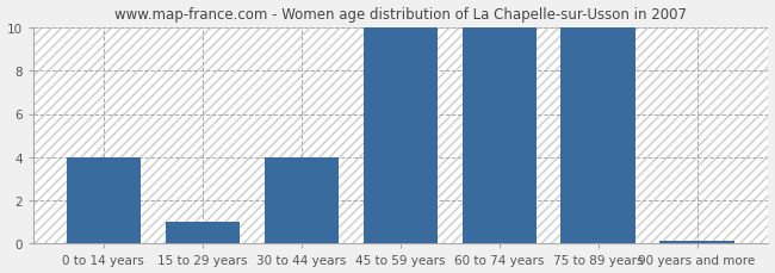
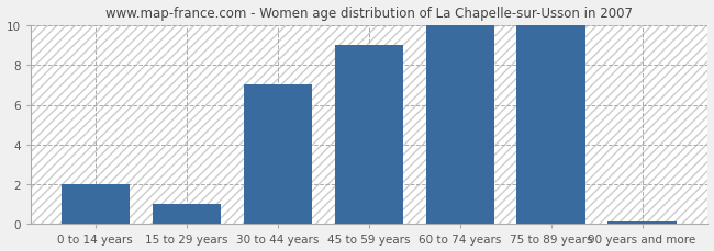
0 to 14 years: 4.0 -> 2.0
30 to 44 years: 4.0 -> 7.0
45 to 59 years: 10.0 -> 9.0
